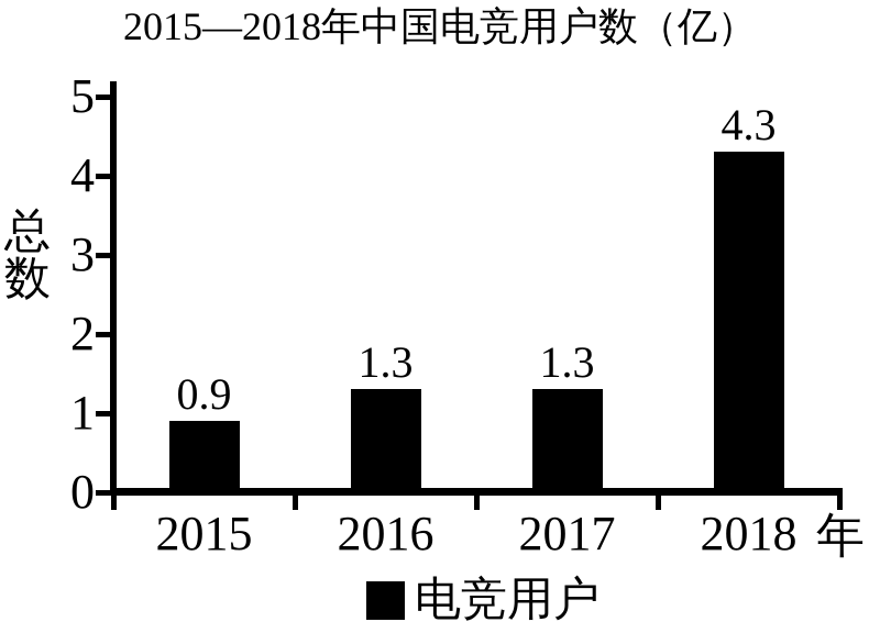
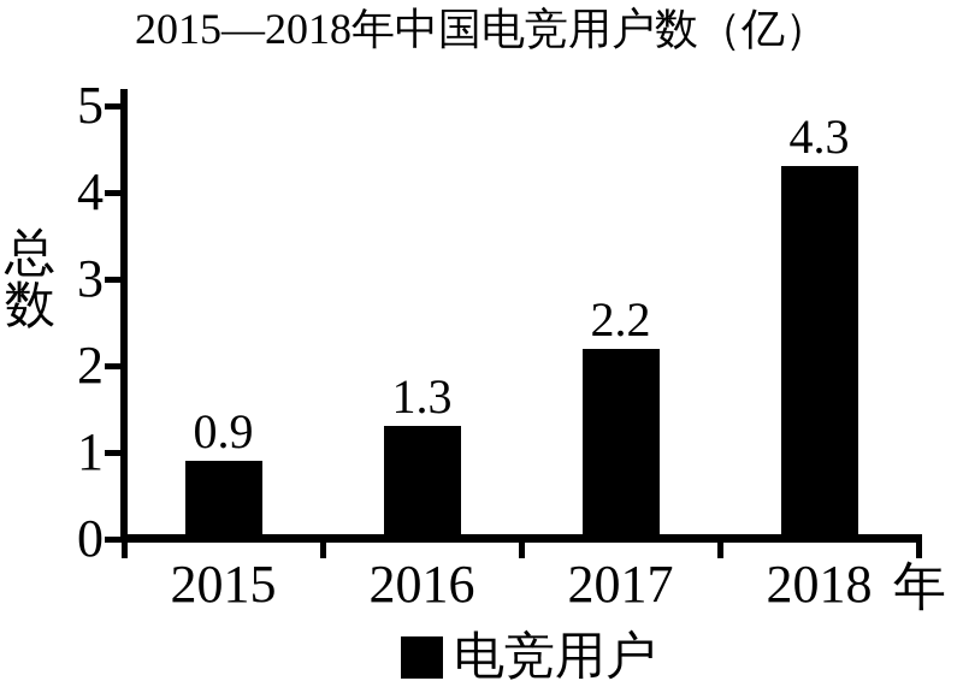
2017: 1.3 -> 2.2
